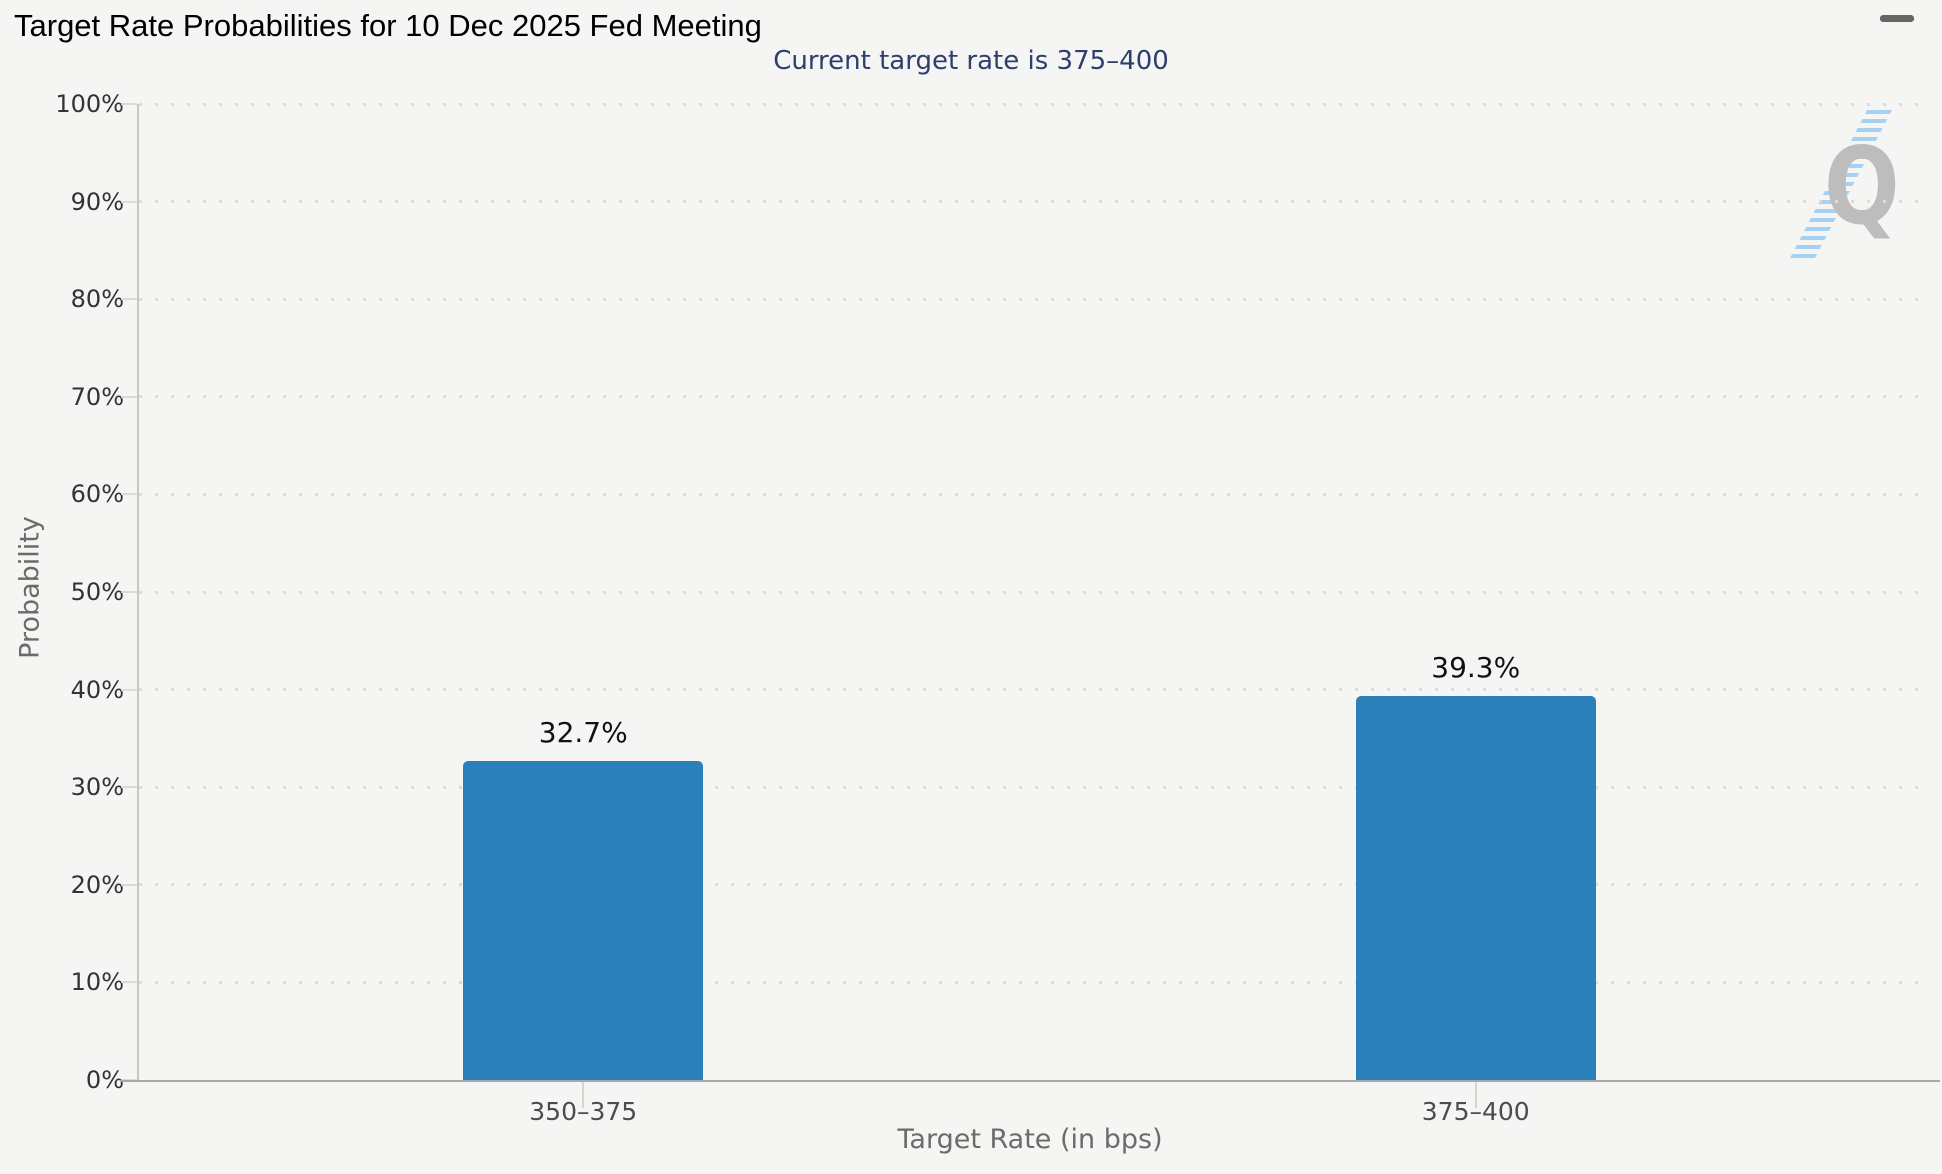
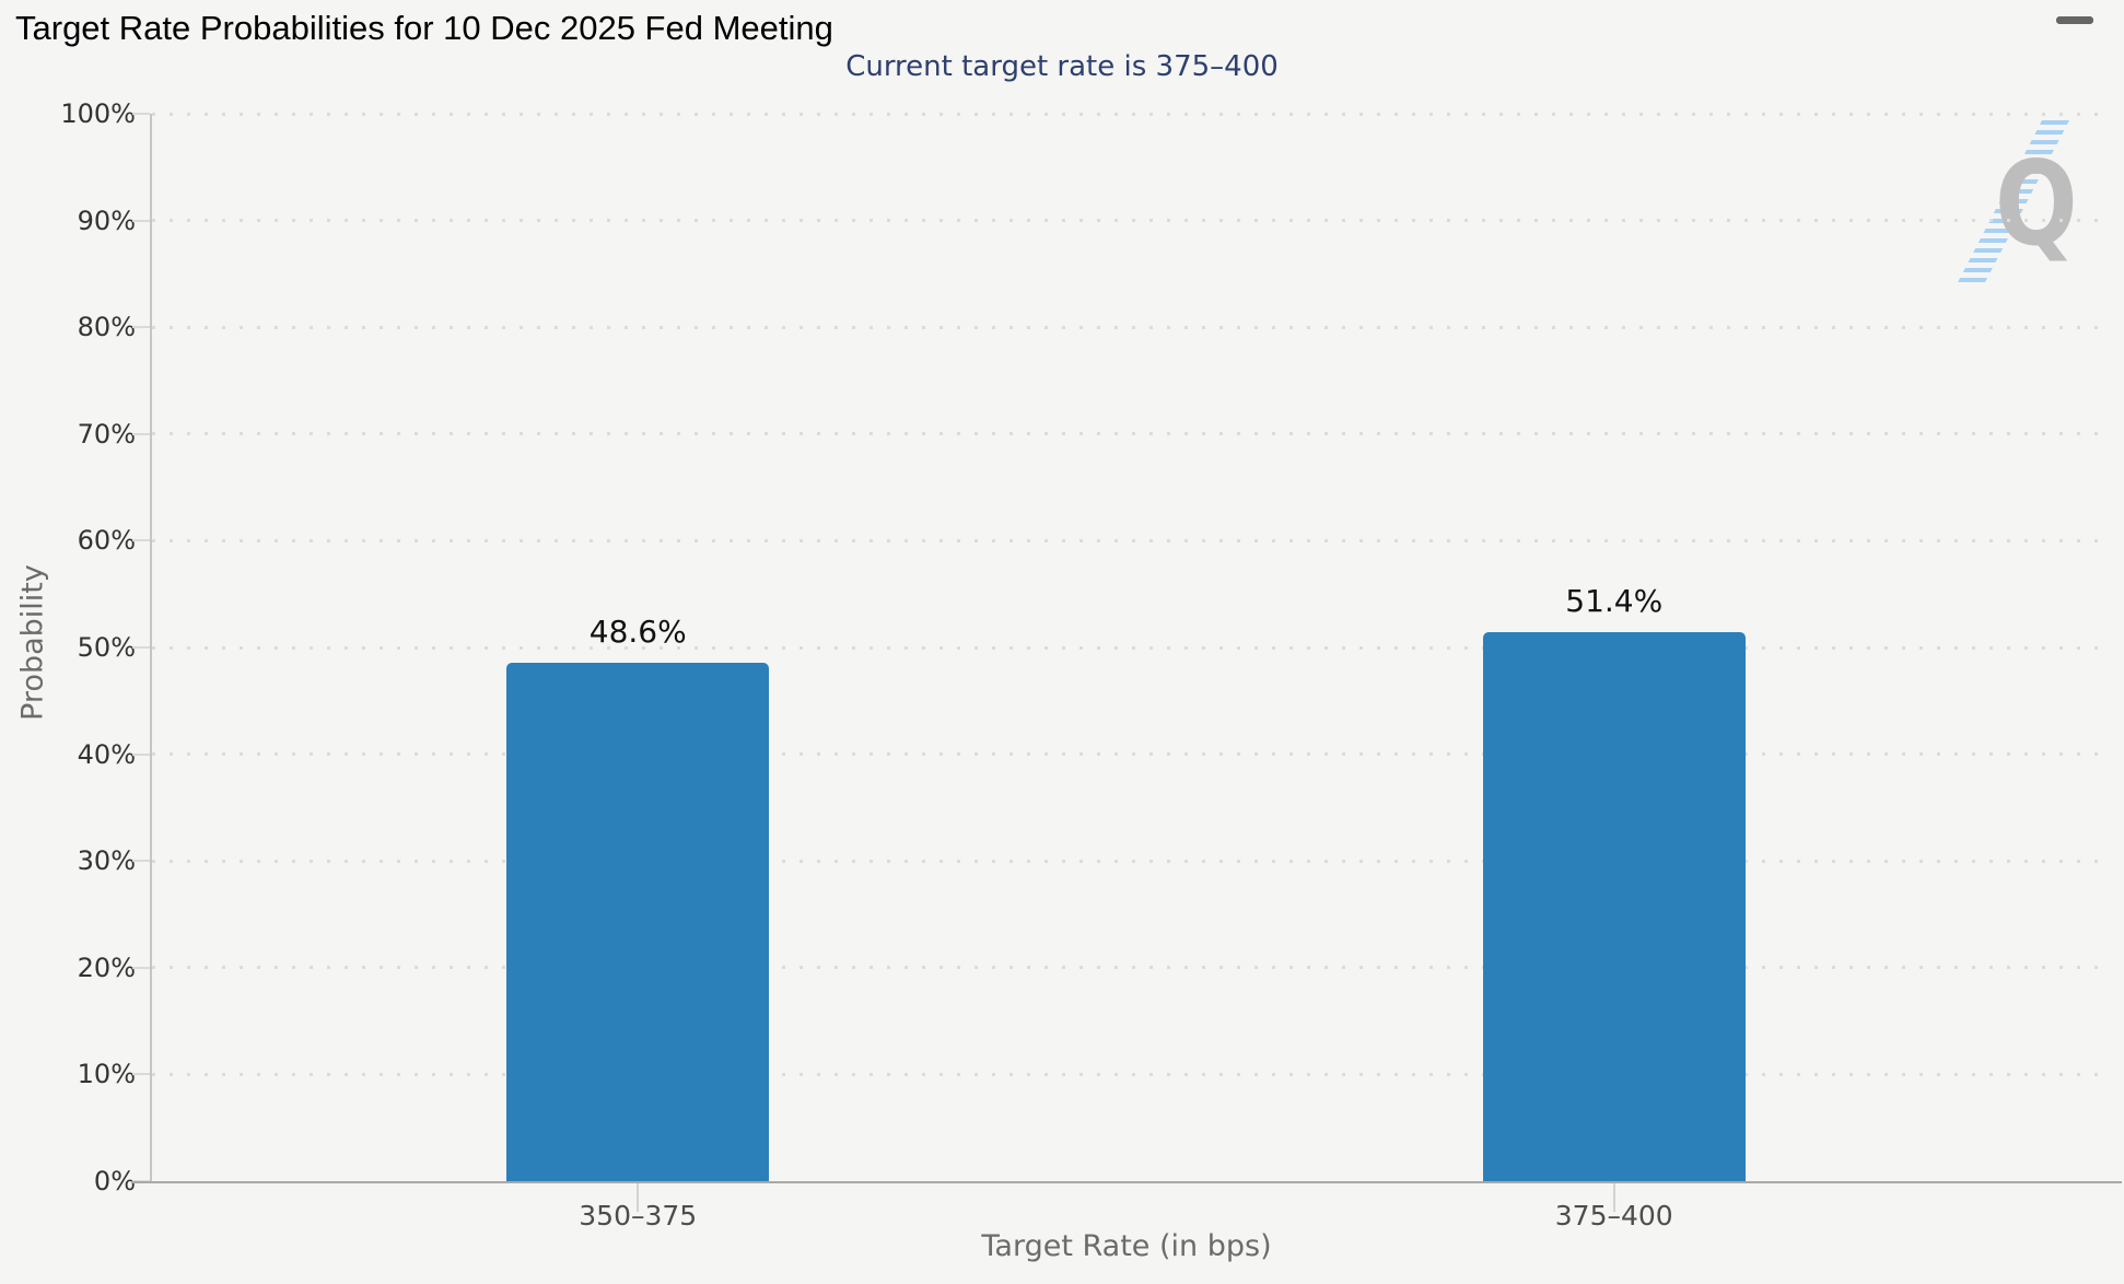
350–375: 32.7% -> 48.6%
375–400: 39.3% -> 51.4%
